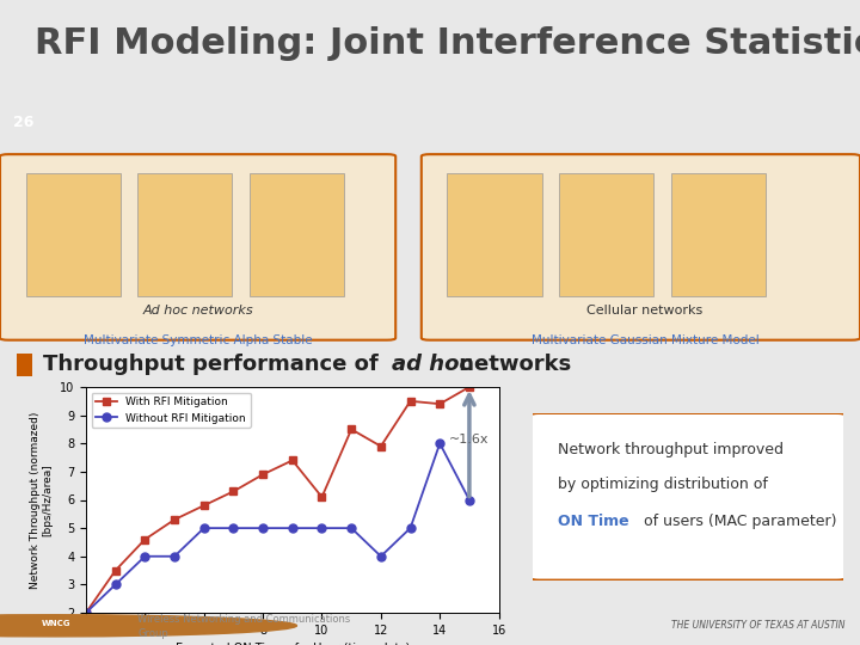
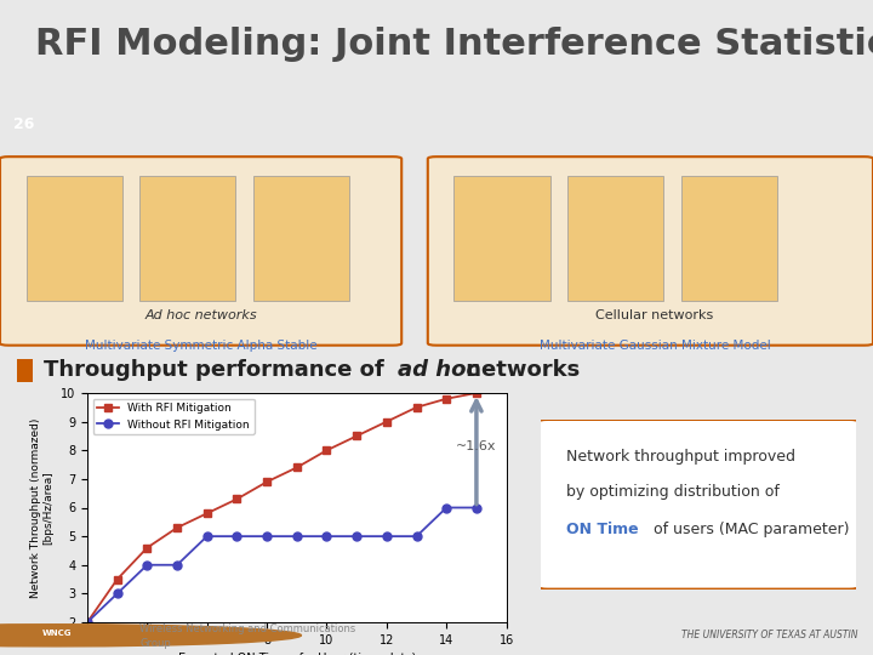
With RFI Mitigation/10: 6.1 -> 8.0
With RFI Mitigation/12: 7.9 -> 9.0
Without RFI Mitigation/12: 4 -> 5
With RFI Mitigation/14: 9.4 -> 9.8
Without RFI Mitigation/14: 8 -> 6
